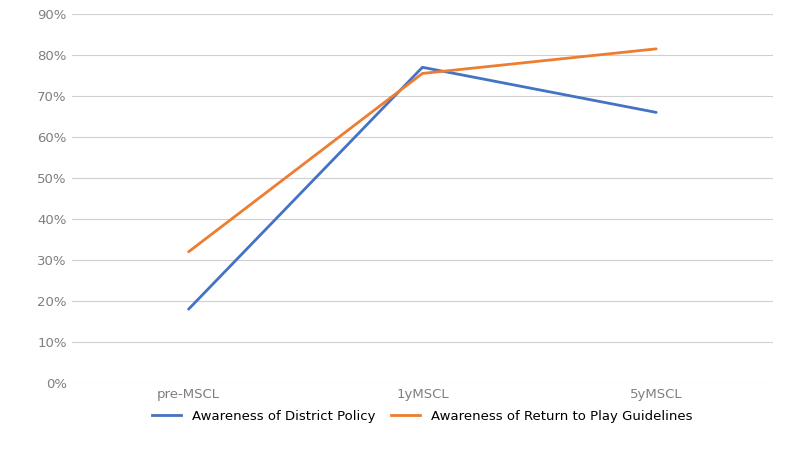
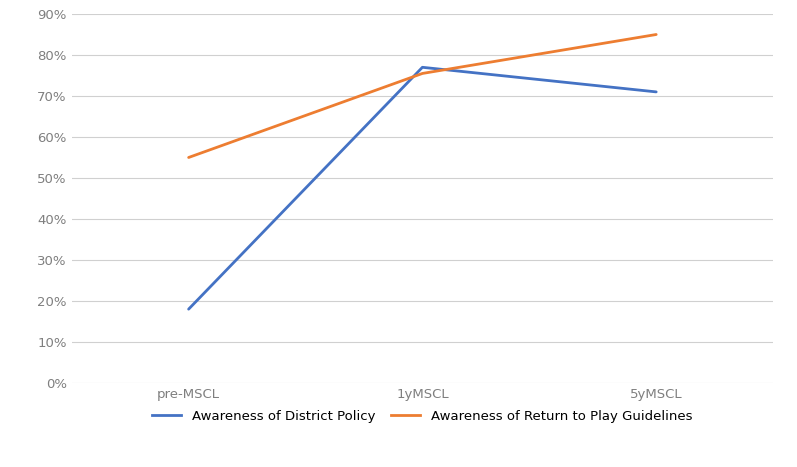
Awareness of Return to Play Guidelines/pre-MSCL: 32.0% -> 55.0%
Awareness of District Policy/5yMSCL: 66% -> 71%
Awareness of Return to Play Guidelines/5yMSCL: 81.5% -> 85.0%
